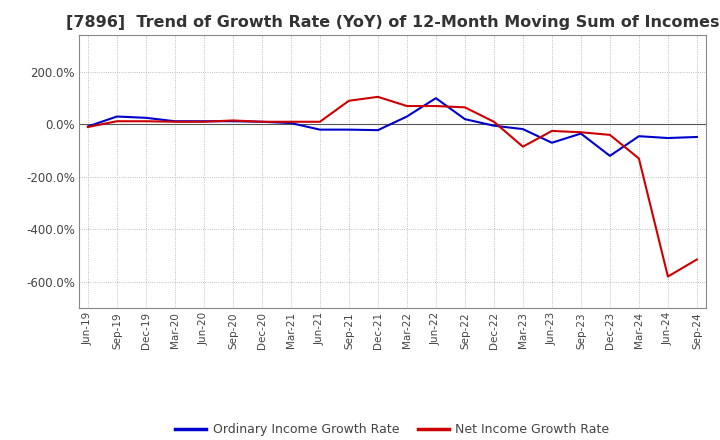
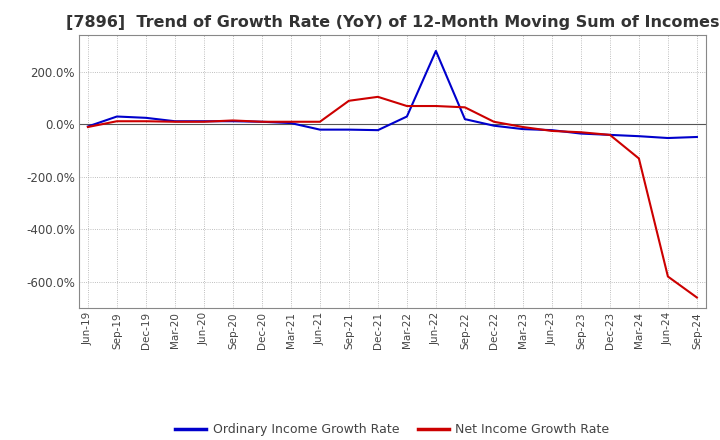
Ordinary Income Growth Rate/Jun-22: 100% -> 280%
Net Income Growth Rate/Mar-23: -85% -> -10%
Ordinary Income Growth Rate/Jun-23: -70% -> -22%
Ordinary Income Growth Rate/Dec-23: -120% -> -40%
Net Income Growth Rate/Sep-24: -515% -> -660%
